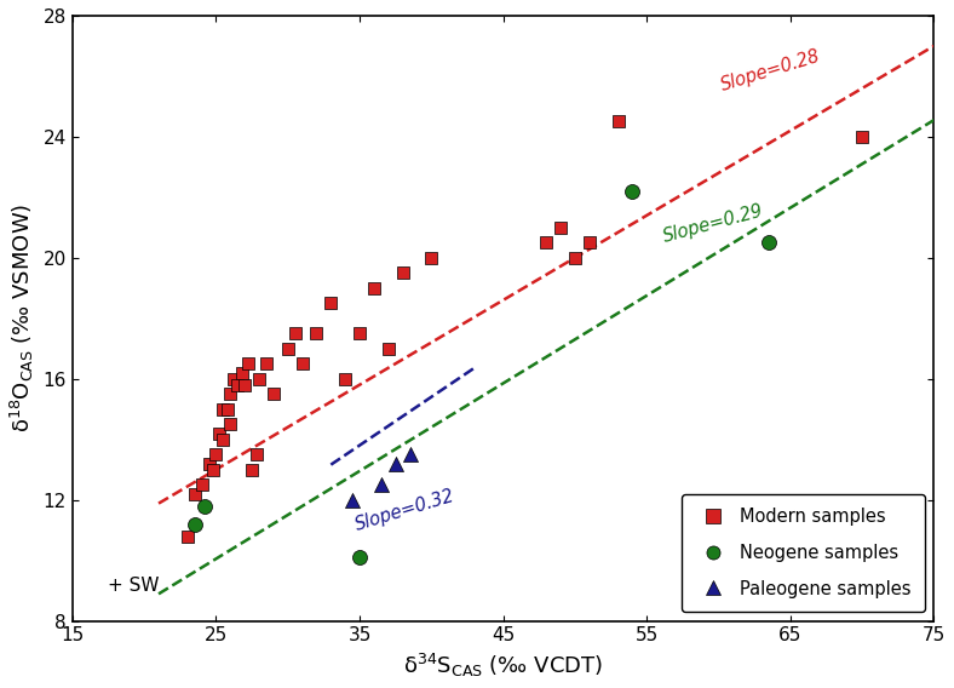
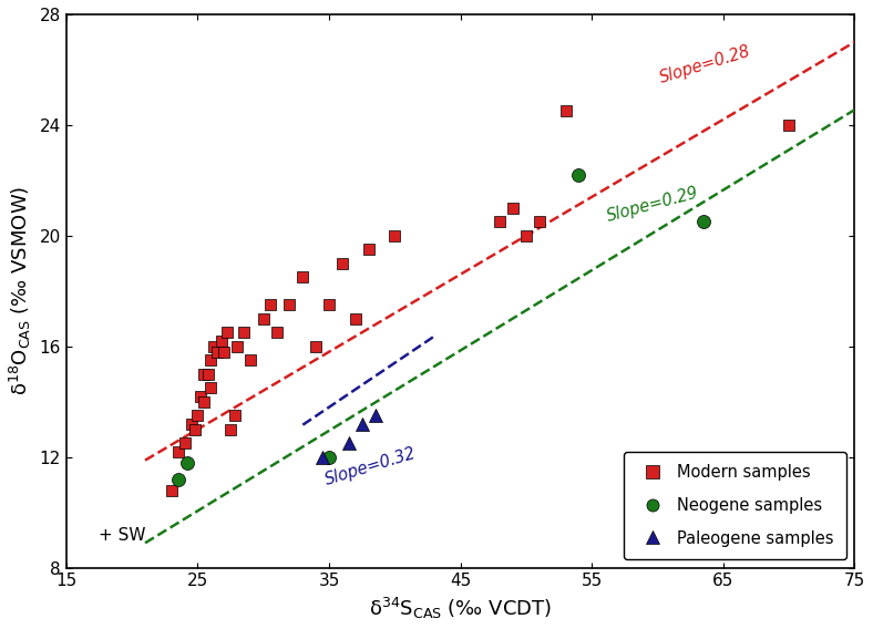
Neogene samples/35: 10.1 -> 12.0
